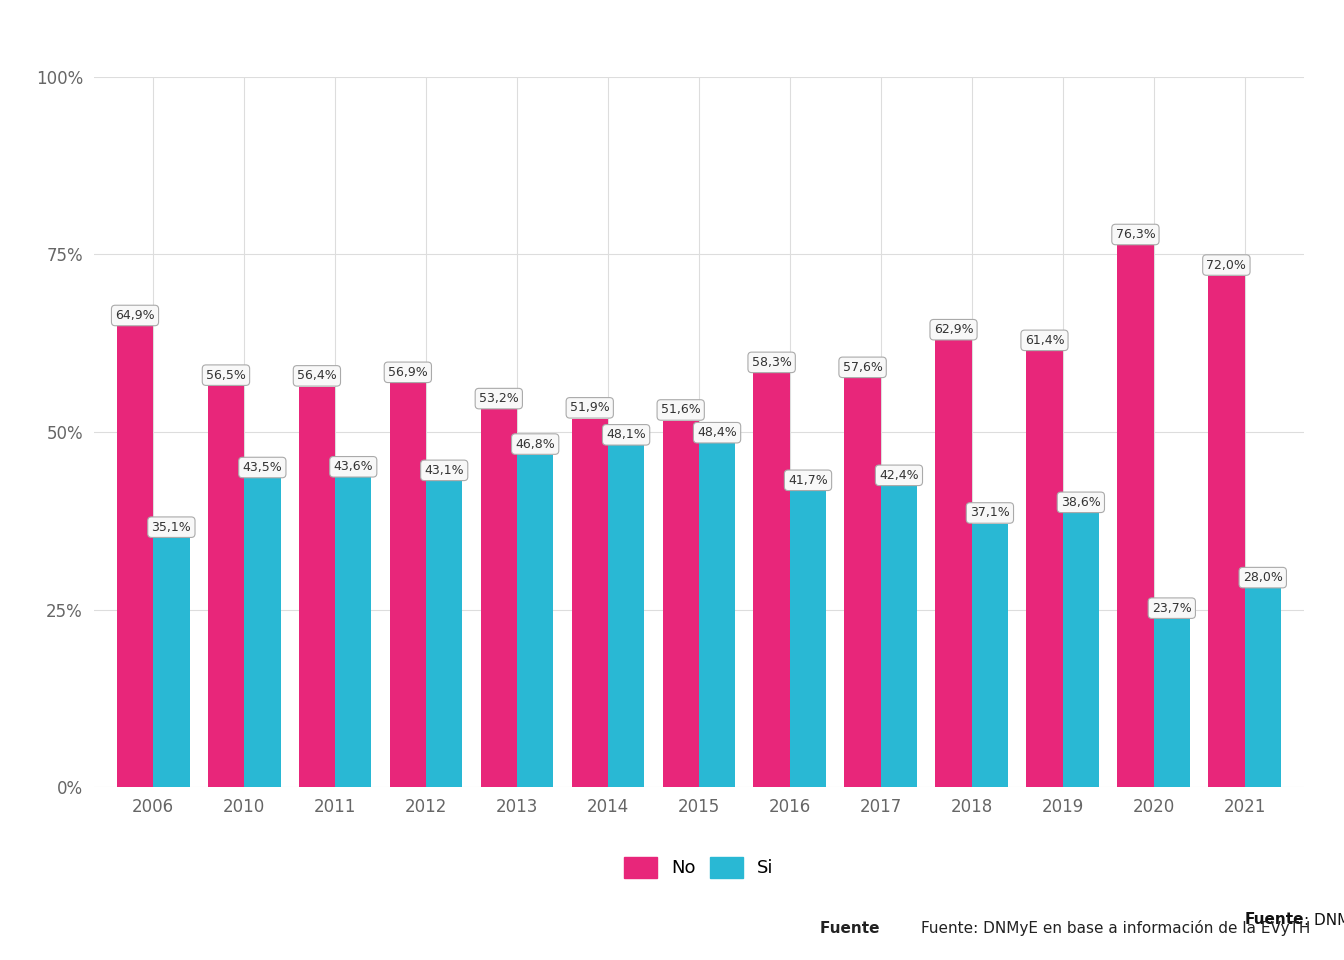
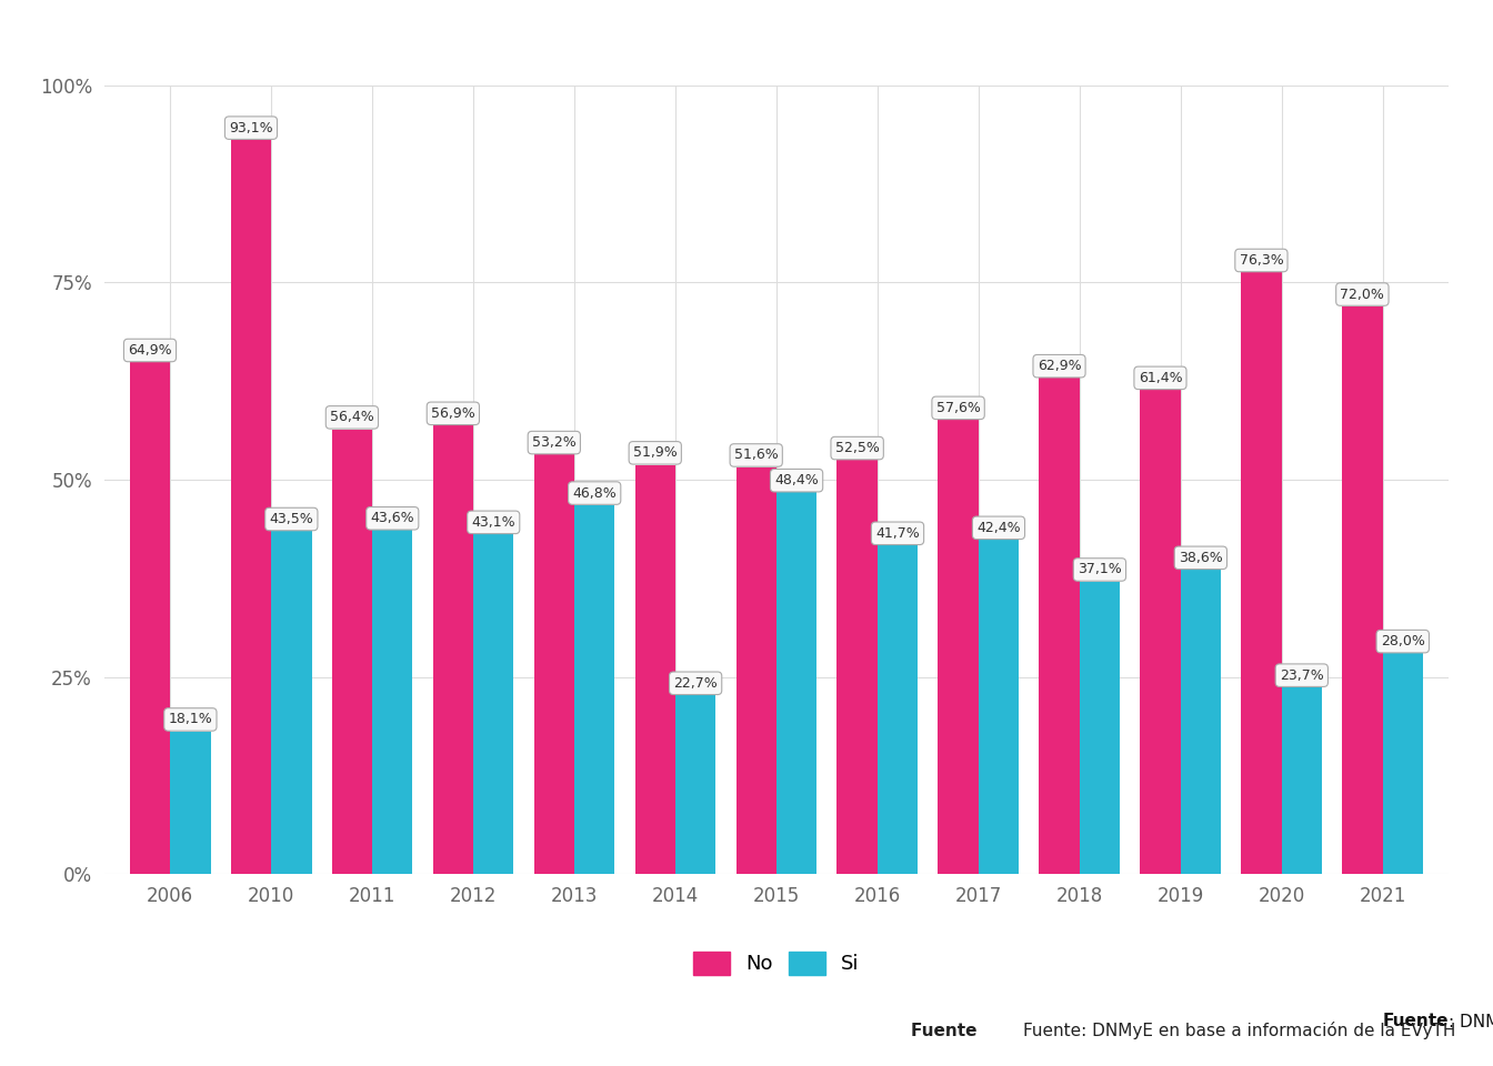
Si/2006: 35,1% -> 18,1%
No/2010: 56,5% -> 93,1%
Si/2014: 48,1% -> 22,7%
No/2016: 58,3% -> 52,5%
